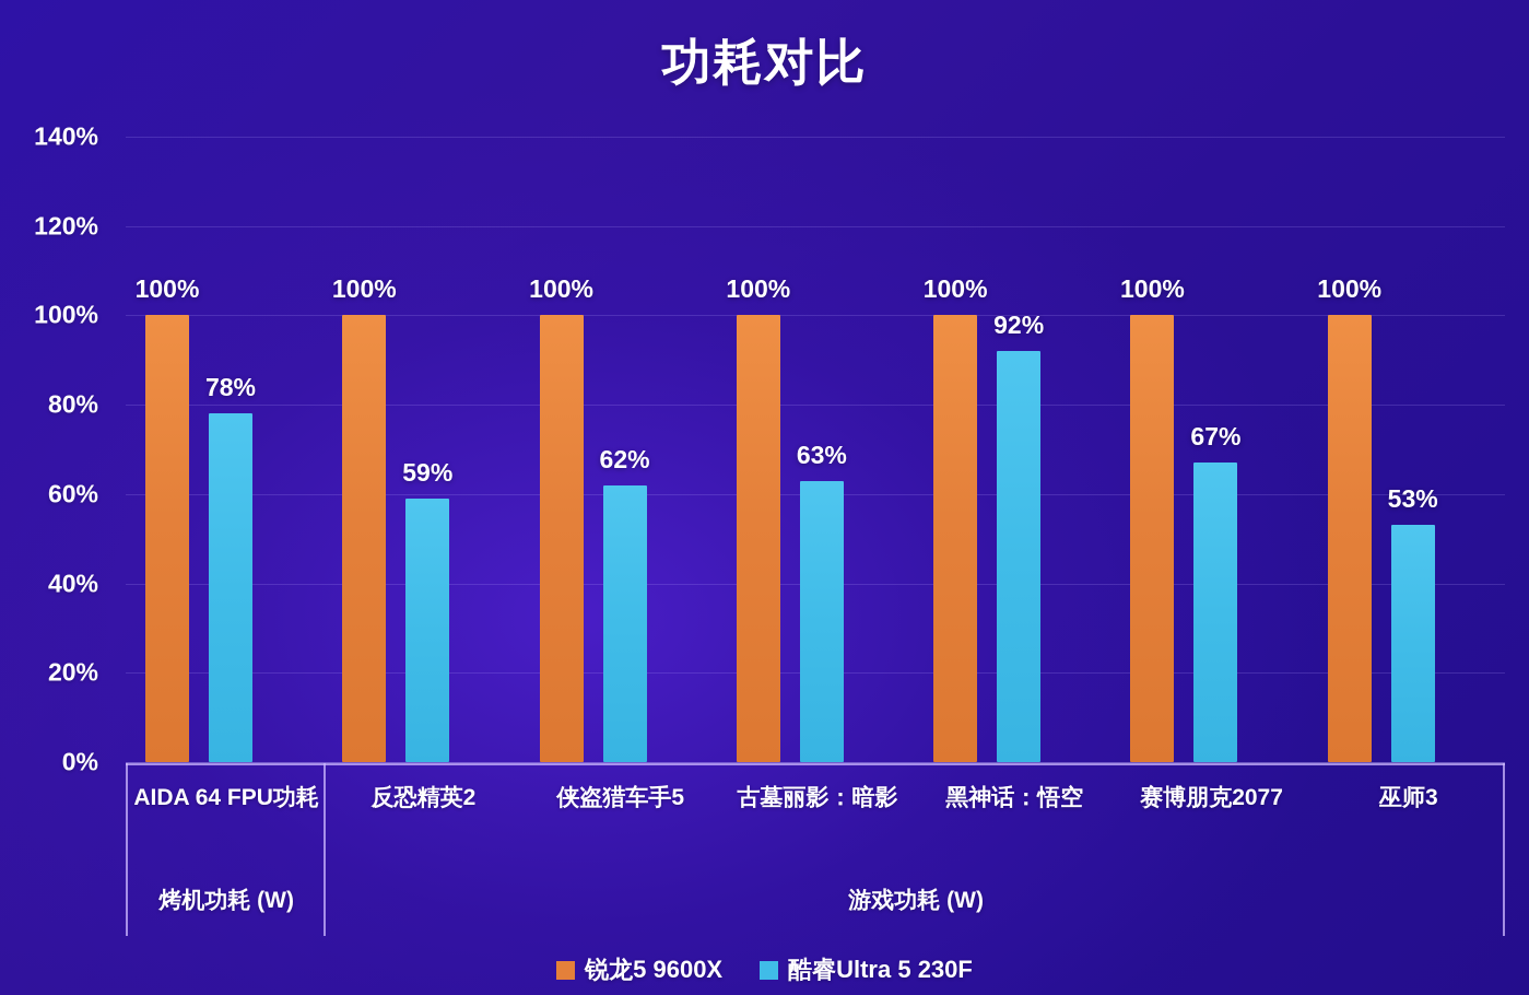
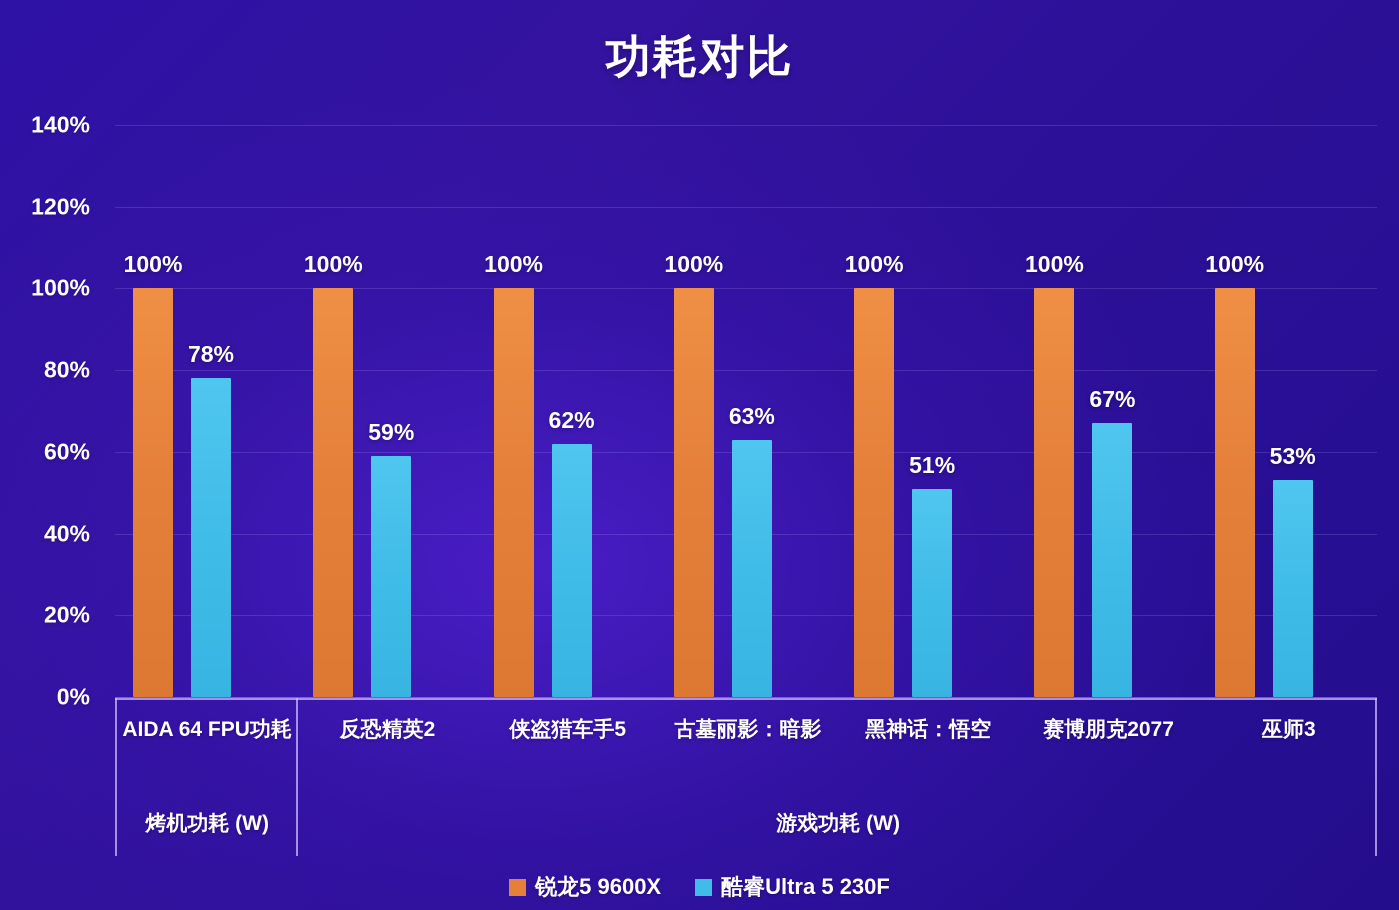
酷睿Ultra 5 230F/黑神话：悟空: 92% -> 51%
